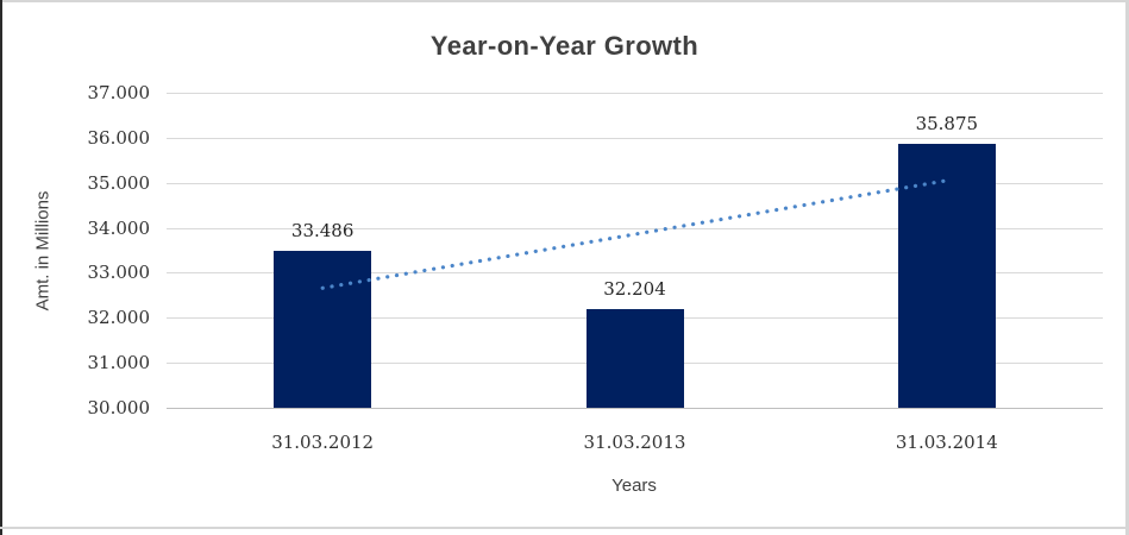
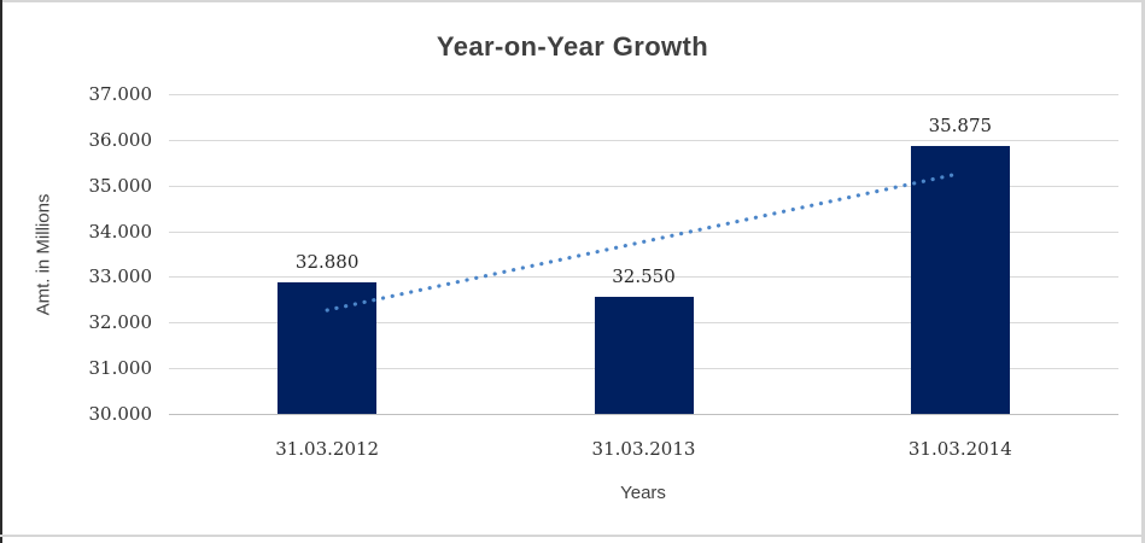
31.03.2012: 33.486 -> 32.880
31.03.2013: 32.204 -> 32.550
